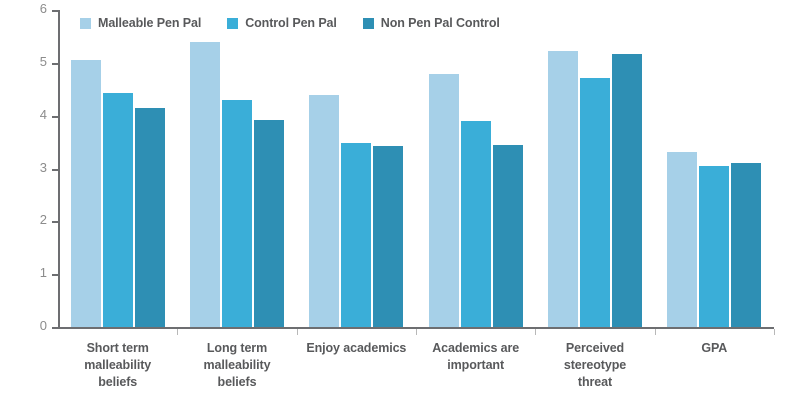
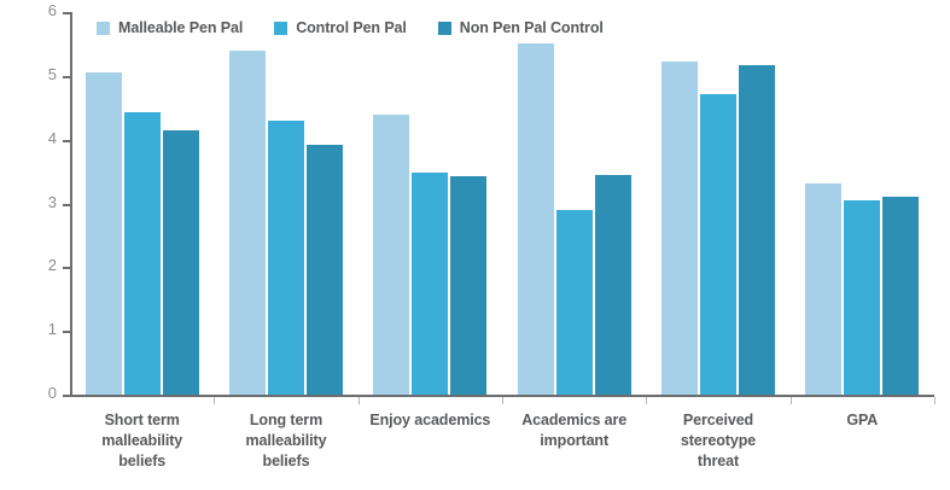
Malleable Pen Pal/Academics are important: 4.8 -> 5.5
Control Pen Pal/Academics are important: 3.9 -> 2.9
